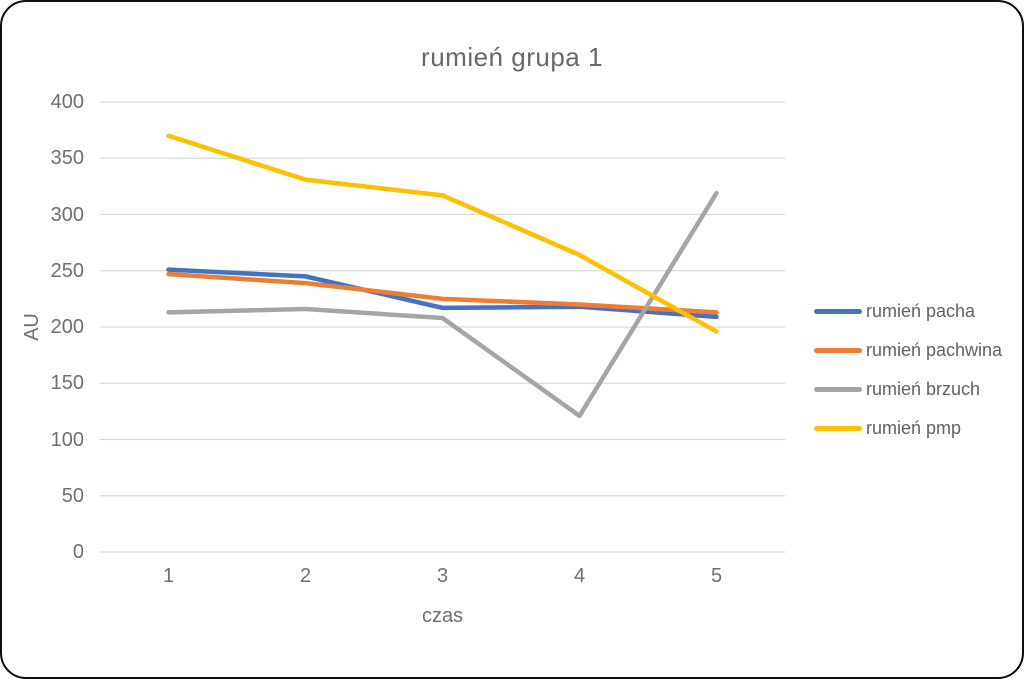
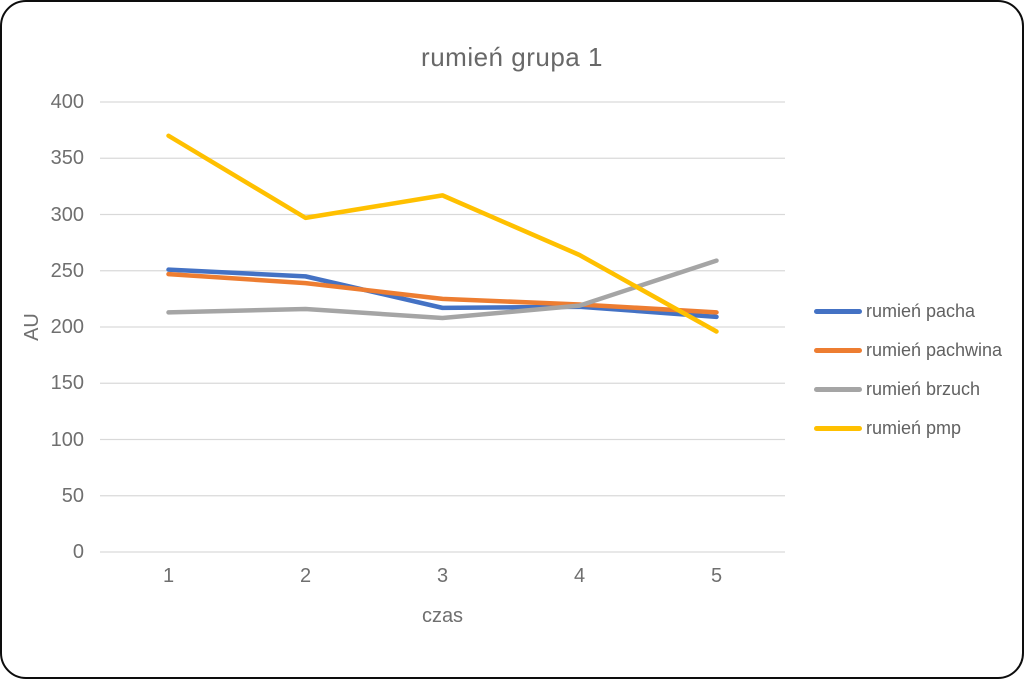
rumień pmp/2: 331 -> 297
rumień brzuch/4: 121 -> 219
rumień brzuch/5: 319 -> 259
